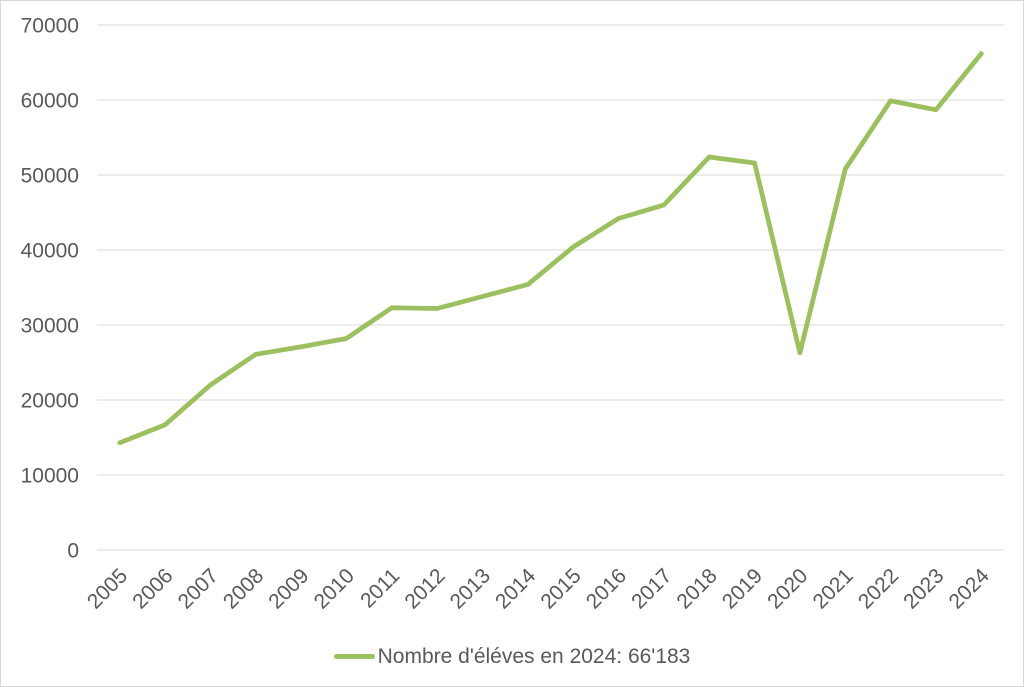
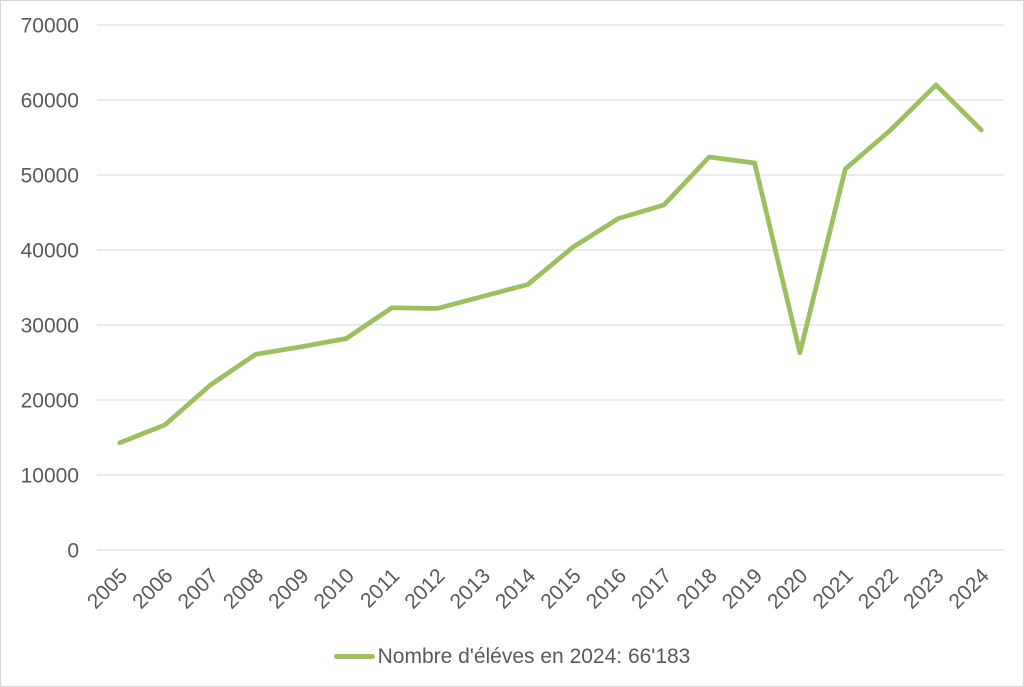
2022: 60000 -> 56000
2023: 59000 -> 62000
2024: 66000 -> 56000
